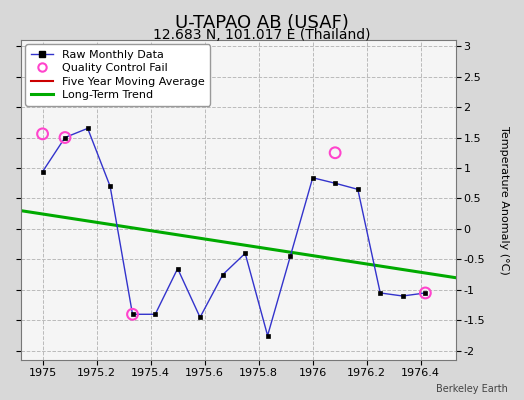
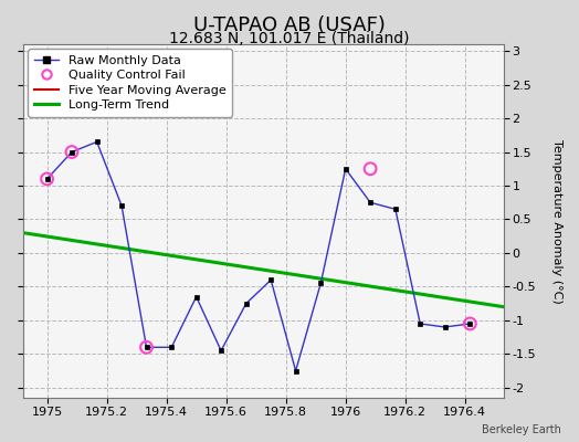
Raw Monthly Data/1975: 0.94 -> 1.10
Quality Control Fail/1975: 1.56 -> 1.10
Raw Monthly Data/1976: 0.84 -> 1.25
